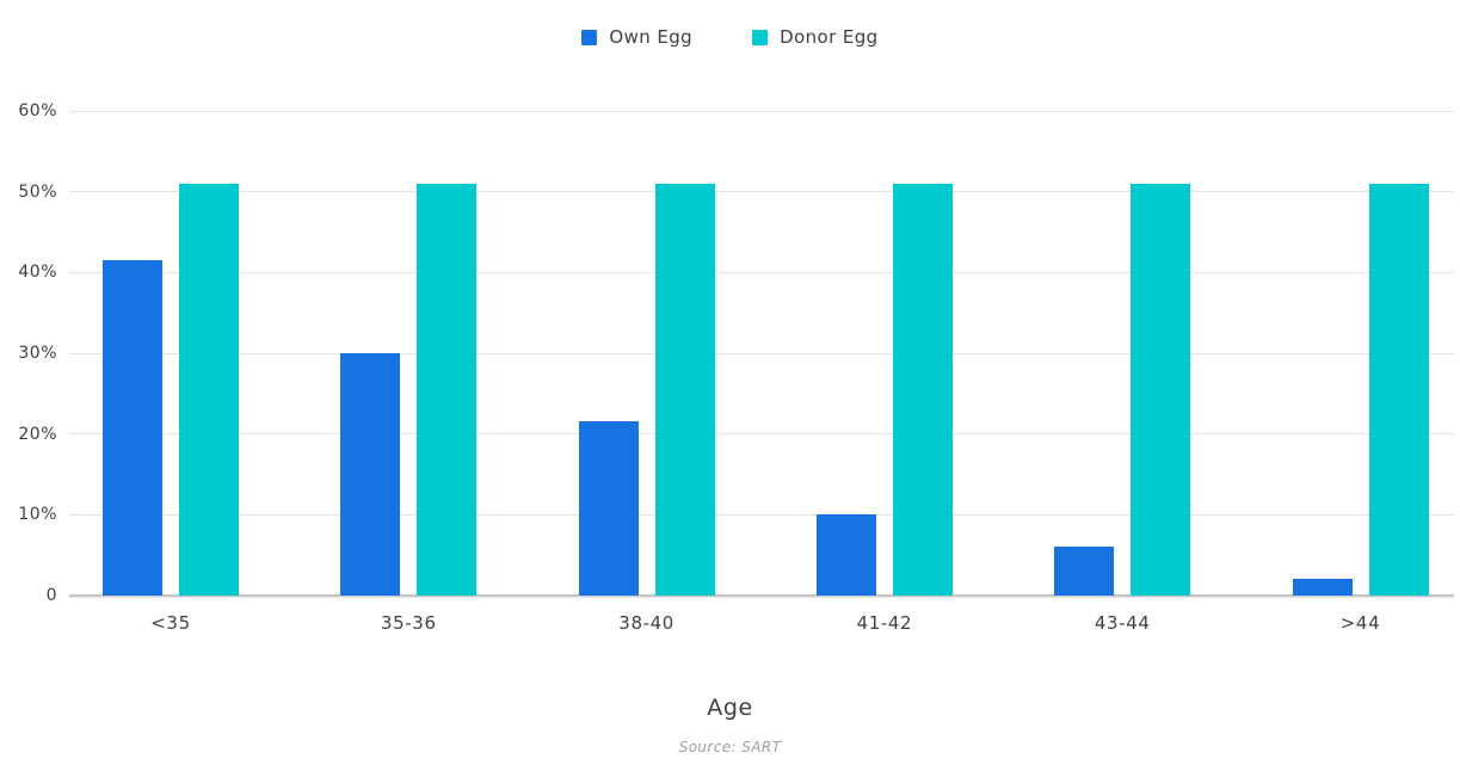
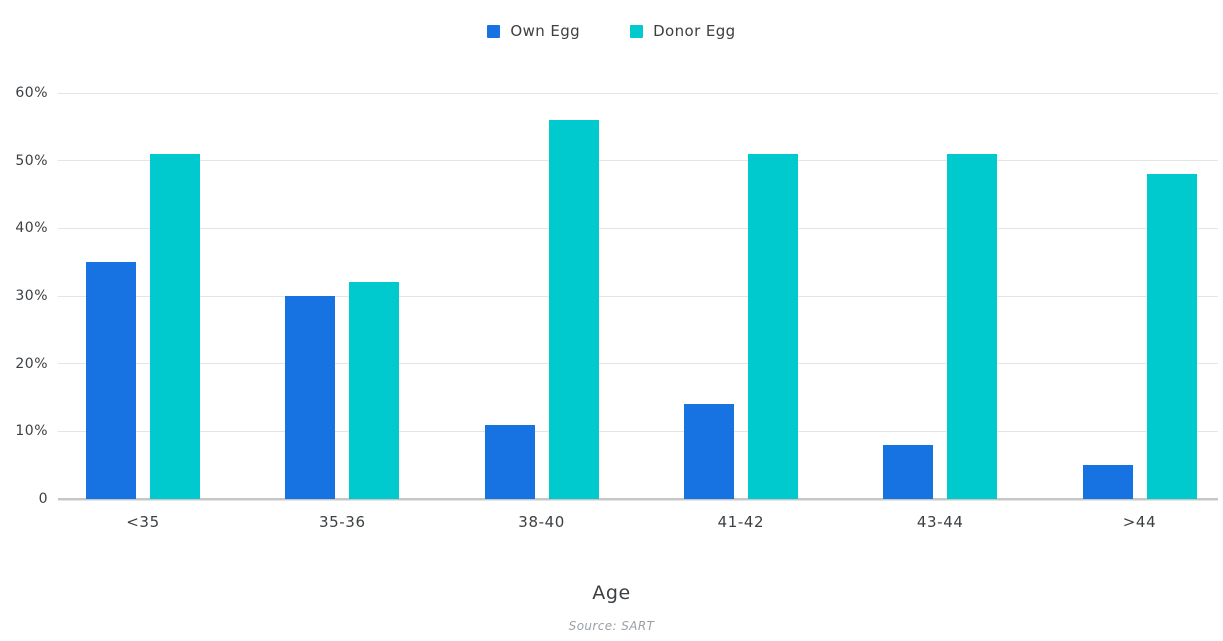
Own Egg/<35: 42% -> 35%
Donor Egg/35-36: 51% -> 32%
Own Egg/38-40: 22% -> 11%
Donor Egg/38-40: 51% -> 56%
Own Egg/41-42: 10% -> 14%
Own Egg/43-44: 6% -> 8%
Own Egg/>44: 2% -> 5%
Donor Egg/>44: 51% -> 48%
